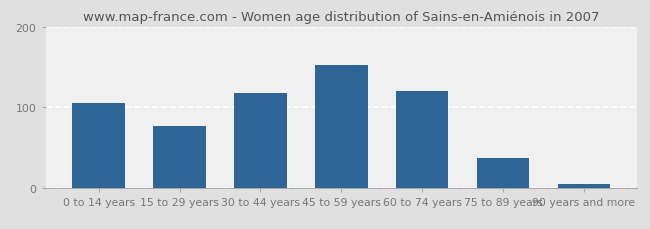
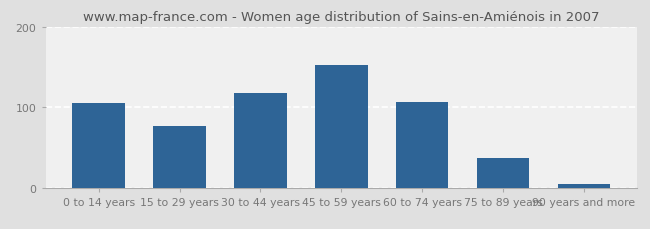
60 to 74 years: 120 -> 106
